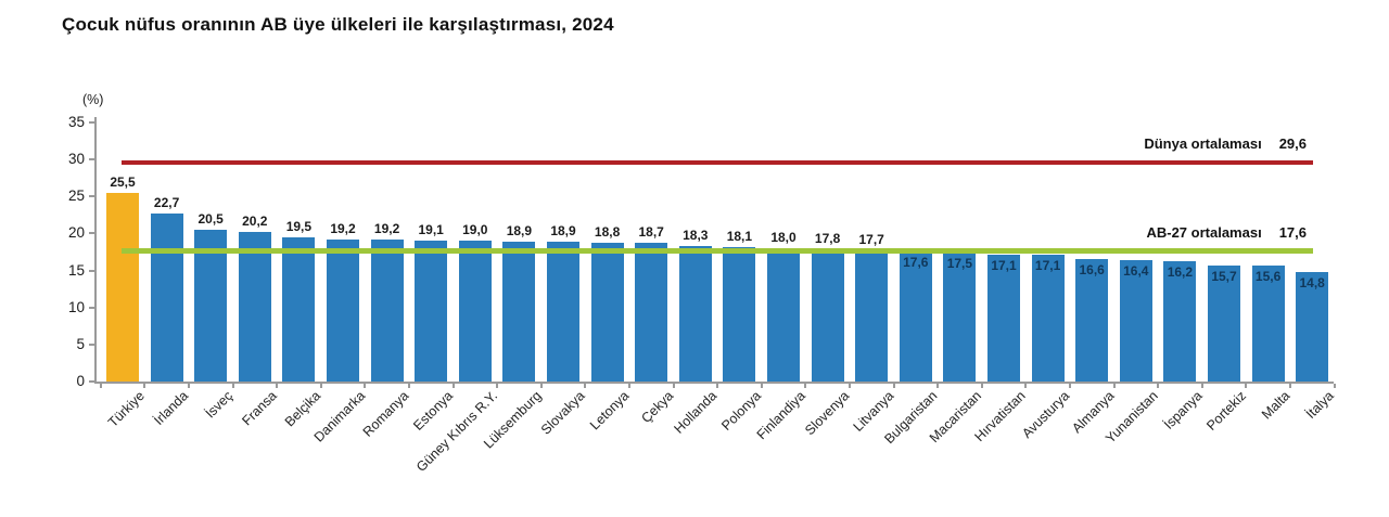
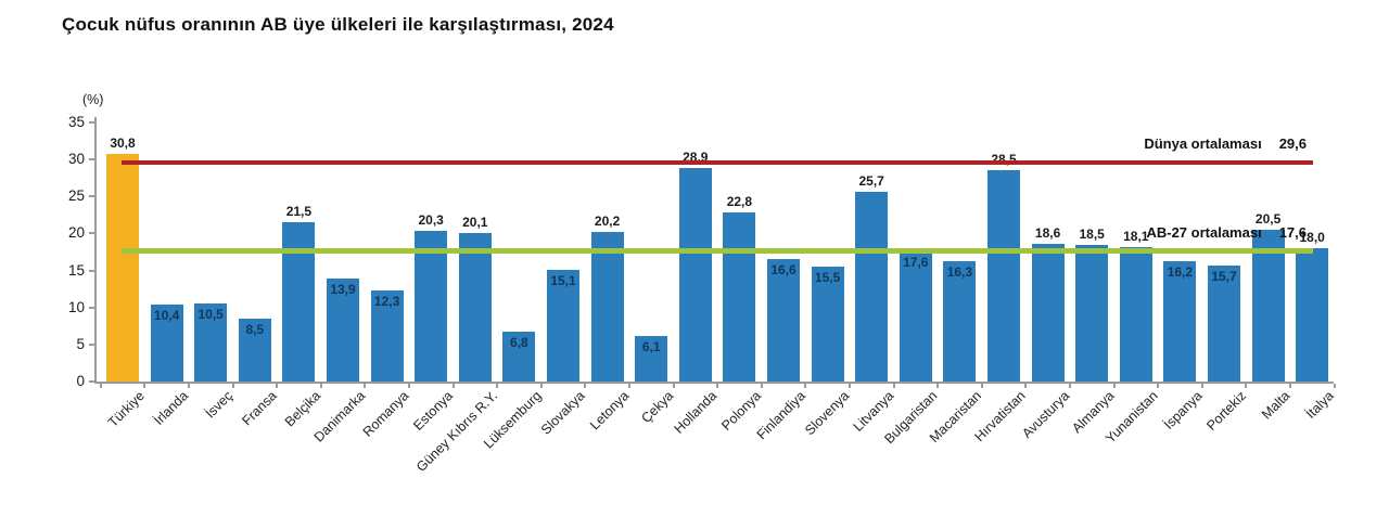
Türkiye: 25,5 -> 30,8
İrlanda: 22,7 -> 10,4
İsveç: 20,5 -> 10,5
Fransa: 20,2 -> 8,5
Belçika: 19,5 -> 21,5
Danimarka: 19,2 -> 13,9
Romanya: 19,2 -> 12,3
Estonya: 19,1 -> 20,3
Güney Kıbrıs R.Y.: 19,0 -> 20,1
Lüksemburg: 18,9 -> 6,8
Slovakya: 18,9 -> 15,1
Letonya: 18,8 -> 20,2
Çekya: 18,7 -> 6,1
Hollanda: 18,3 -> 28,9
Polonya: 18,1 -> 22,8
Finlandiya: 18,0 -> 16,6
Slovenya: 17,8 -> 15,5
Litvanya: 17,7 -> 25,7
Macaristan: 17,5 -> 16,3
Hırvatistan: 17,1 -> 28,5
Avusturya: 17,1 -> 18,6
Almanya: 16,6 -> 18,5
Yunanistan: 16,4 -> 18,1
Malta: 15,6 -> 20,5
İtalya: 14,8 -> 18,0
